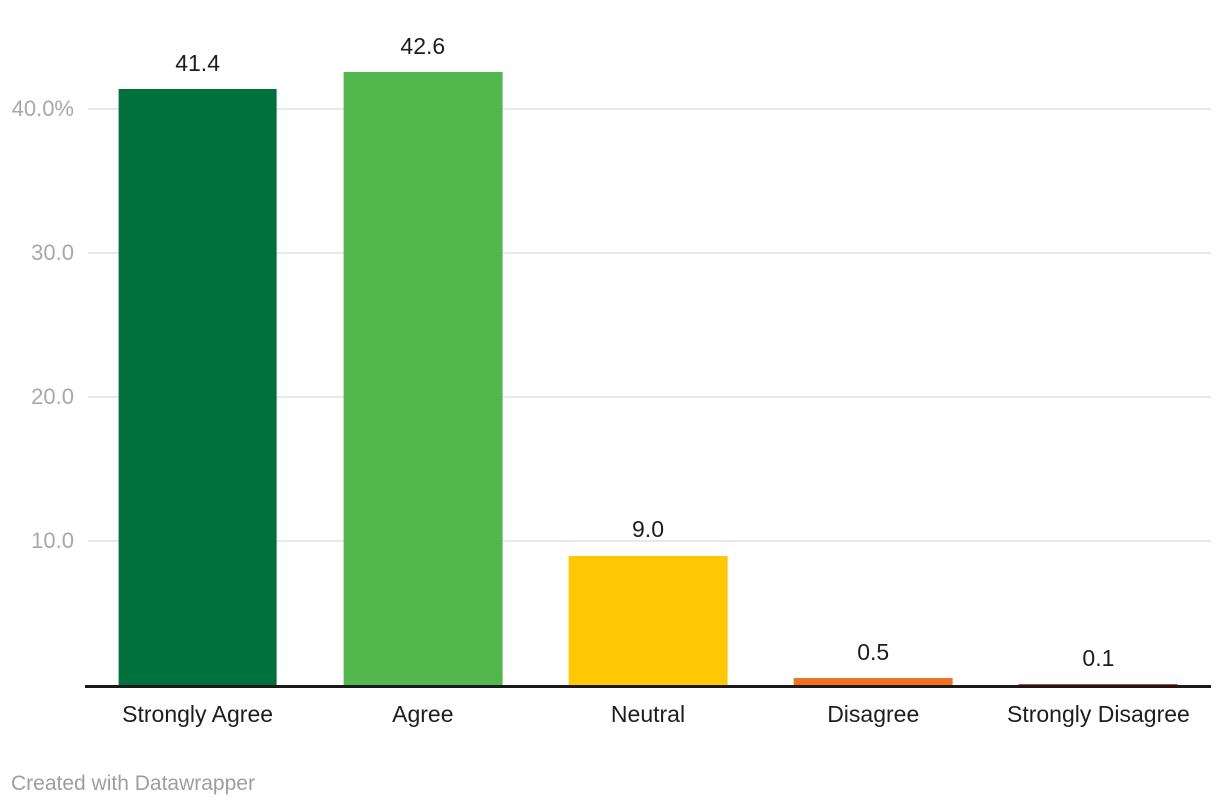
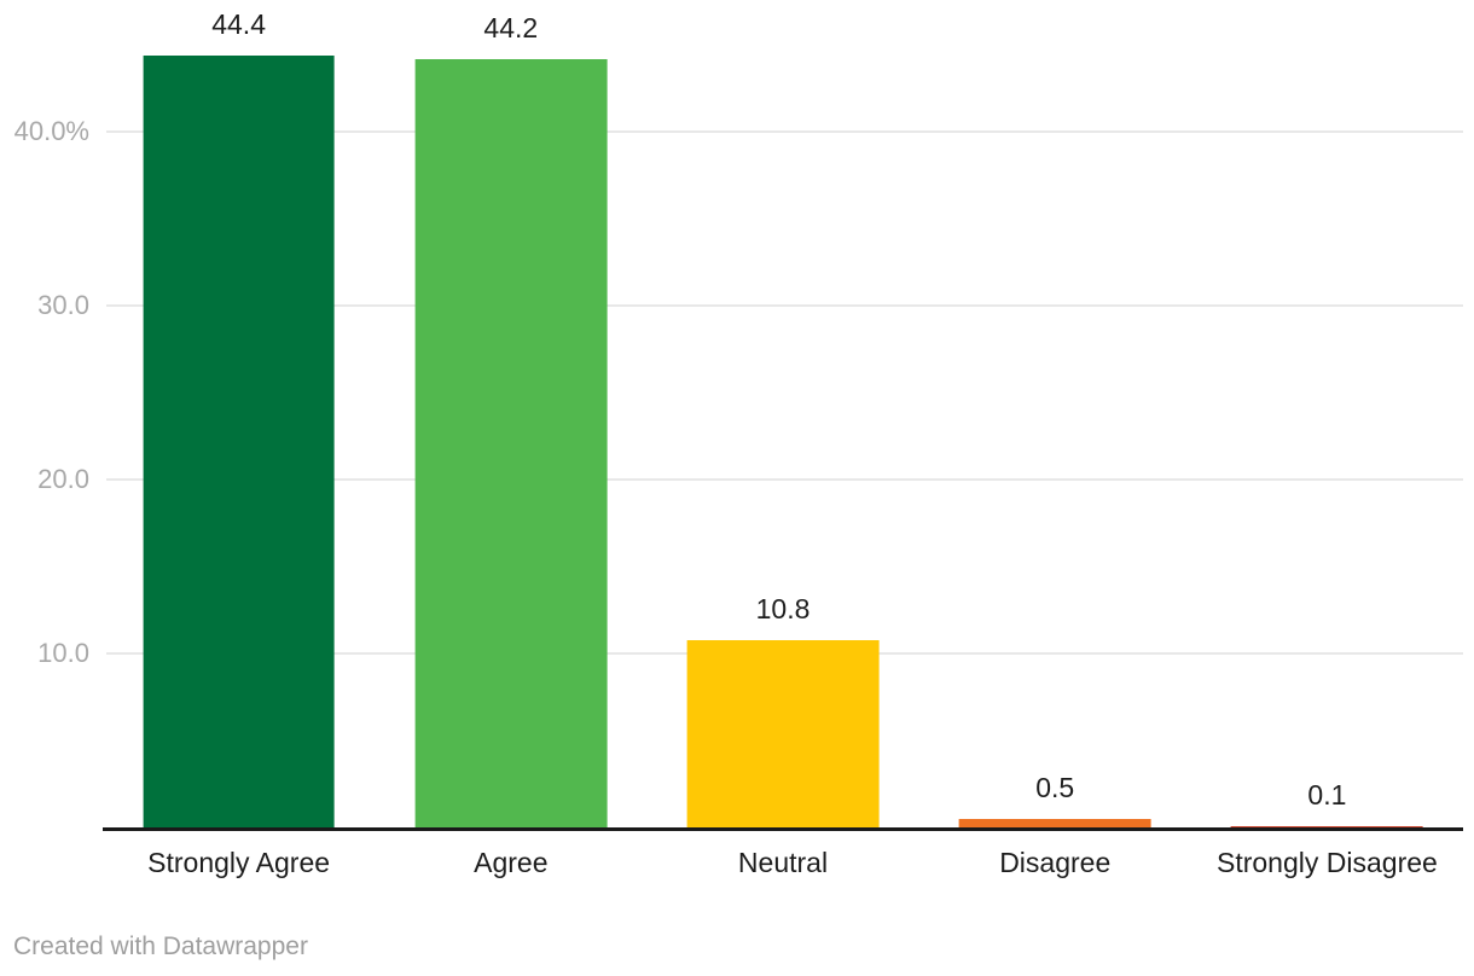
Strongly Agree: 41.4 -> 44.4
Agree: 42.6 -> 44.2
Neutral: 9.0 -> 10.8
